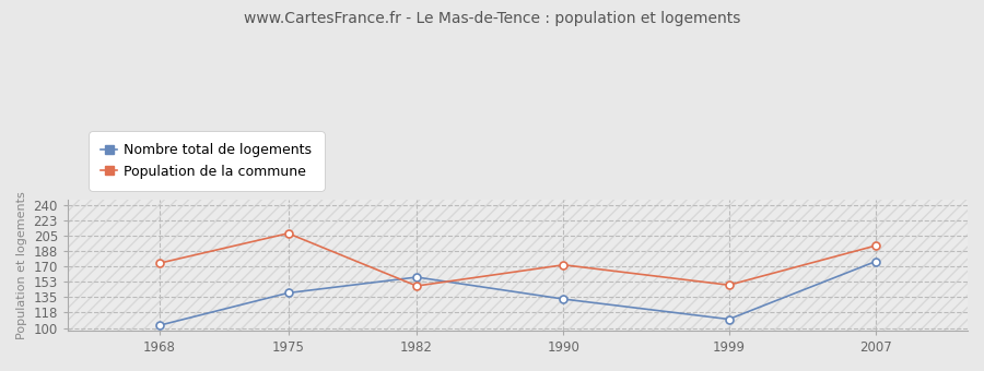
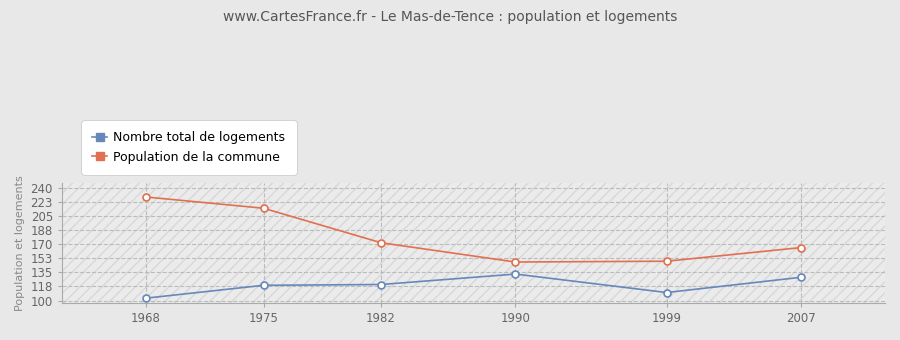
Population de la commune/1968: 174 -> 229
Nombre total de logements/1975: 140 -> 119
Population de la commune/1975: 208 -> 215
Nombre total de logements/1982: 158 -> 120
Population de la commune/1982: 148 -> 172
Population de la commune/1990: 172 -> 148
Nombre total de logements/2007: 176 -> 129
Population de la commune/2007: 194 -> 166
